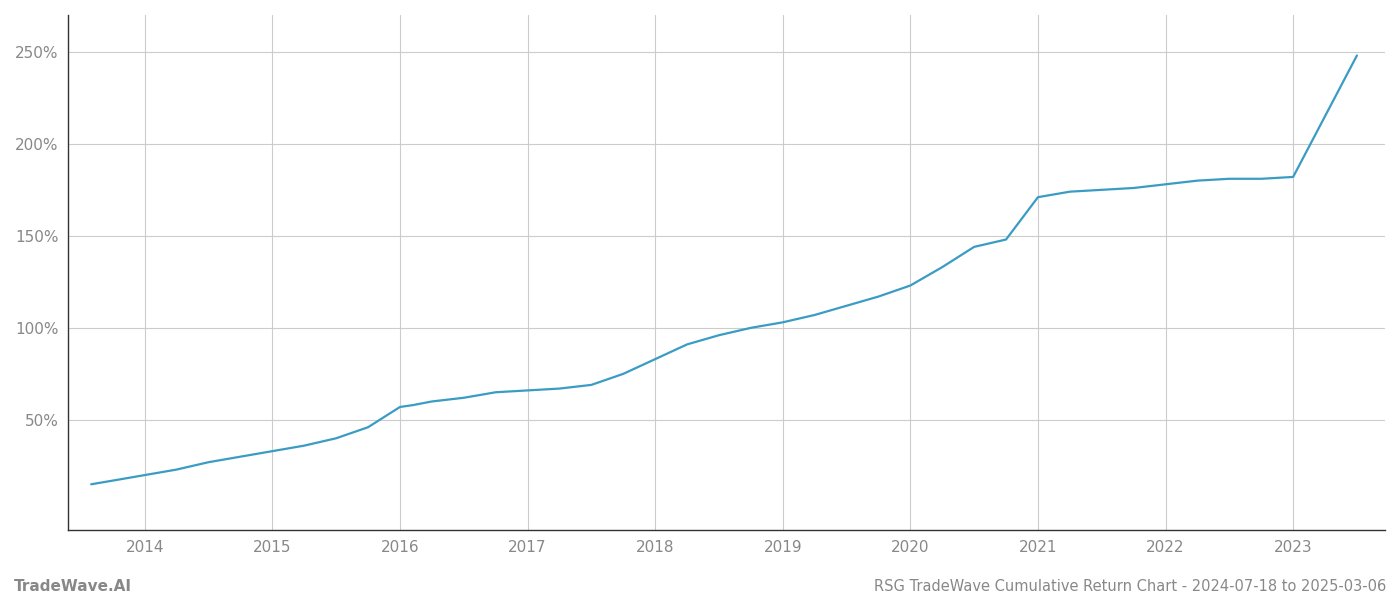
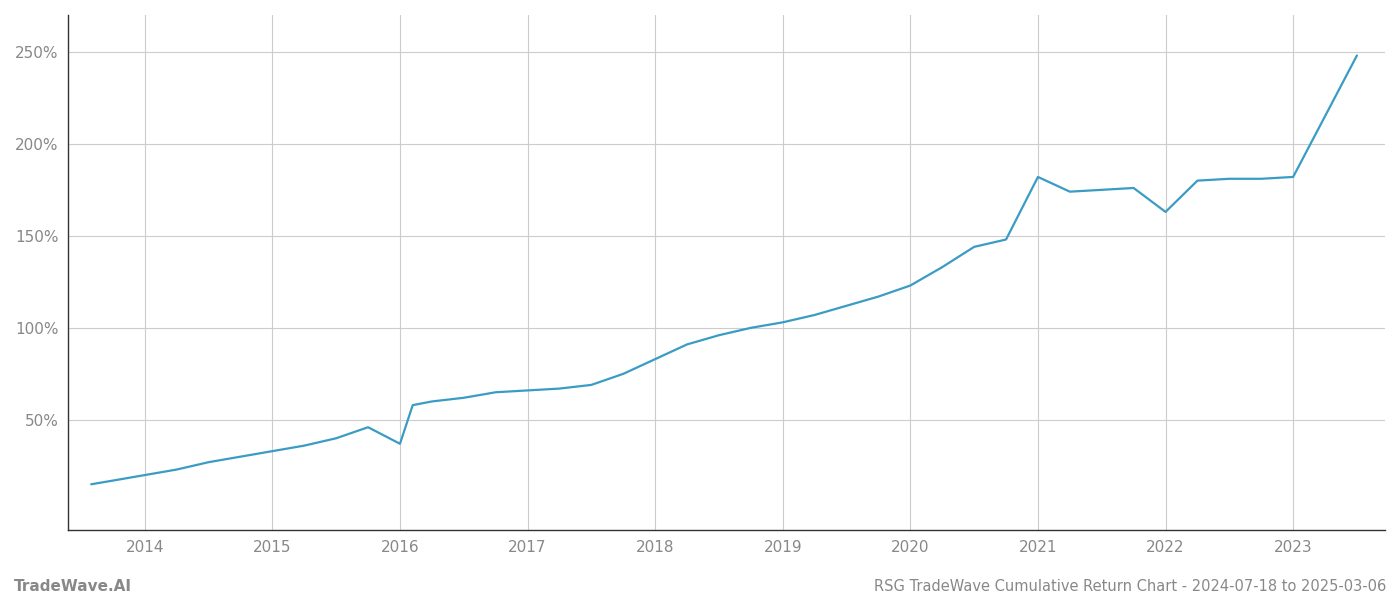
2016: 57% -> 37%
2021: 171% -> 182%
2022: 178% -> 163%
